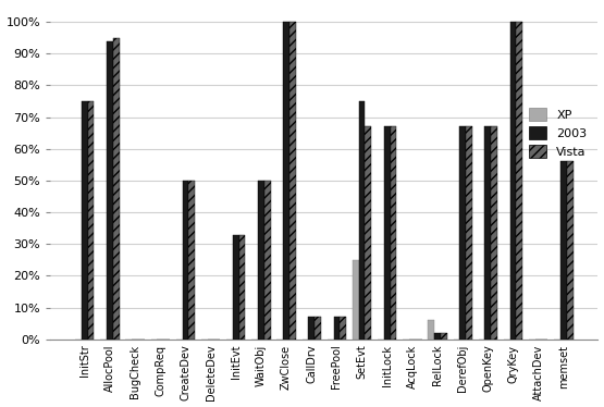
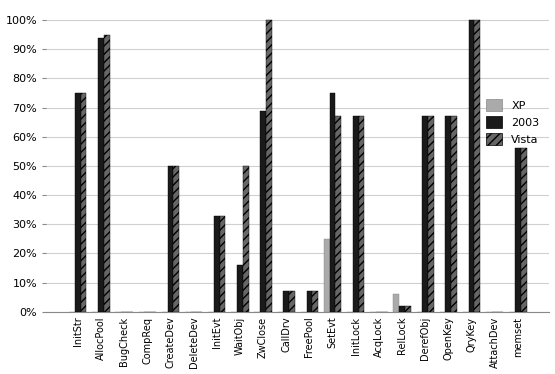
2003/WaitObj: 50% -> 16%
2003/ZwClose: 100% -> 69%
